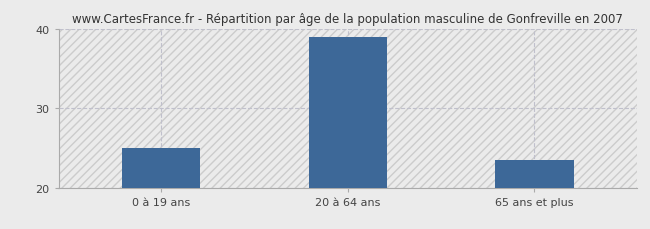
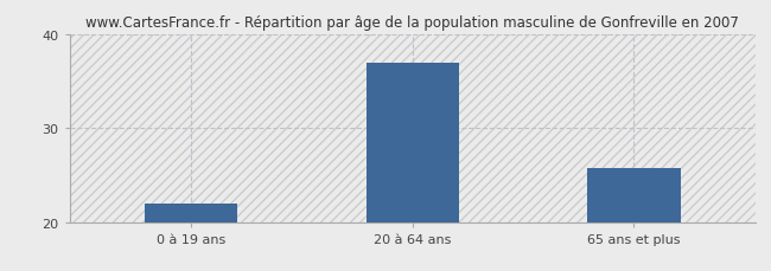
0 à 19 ans: 25.0 -> 22.0
20 à 64 ans: 39.0 -> 37.0
65 ans et plus: 23.5 -> 25.8
